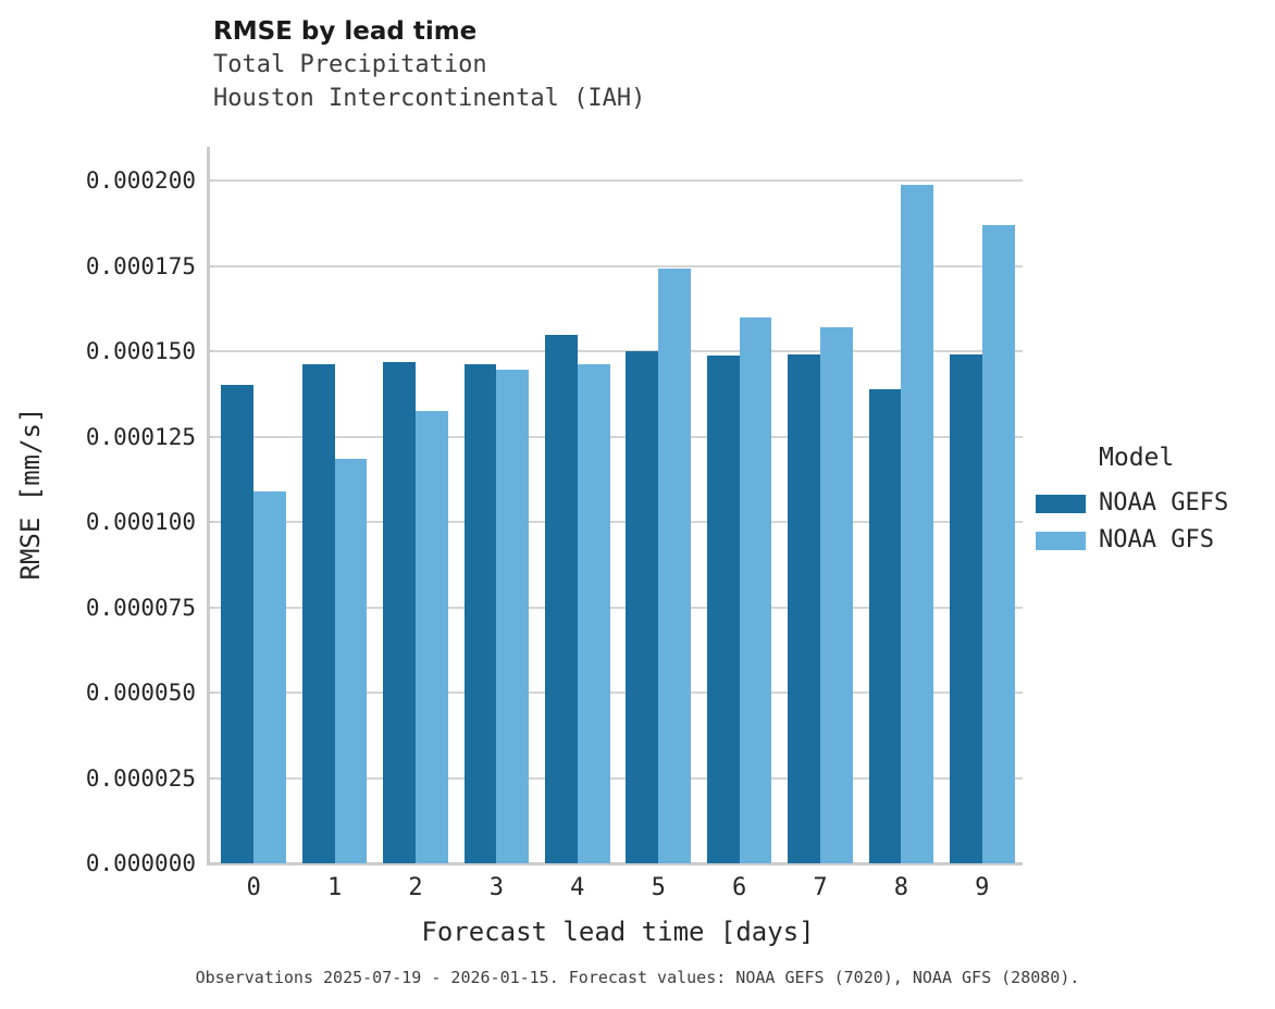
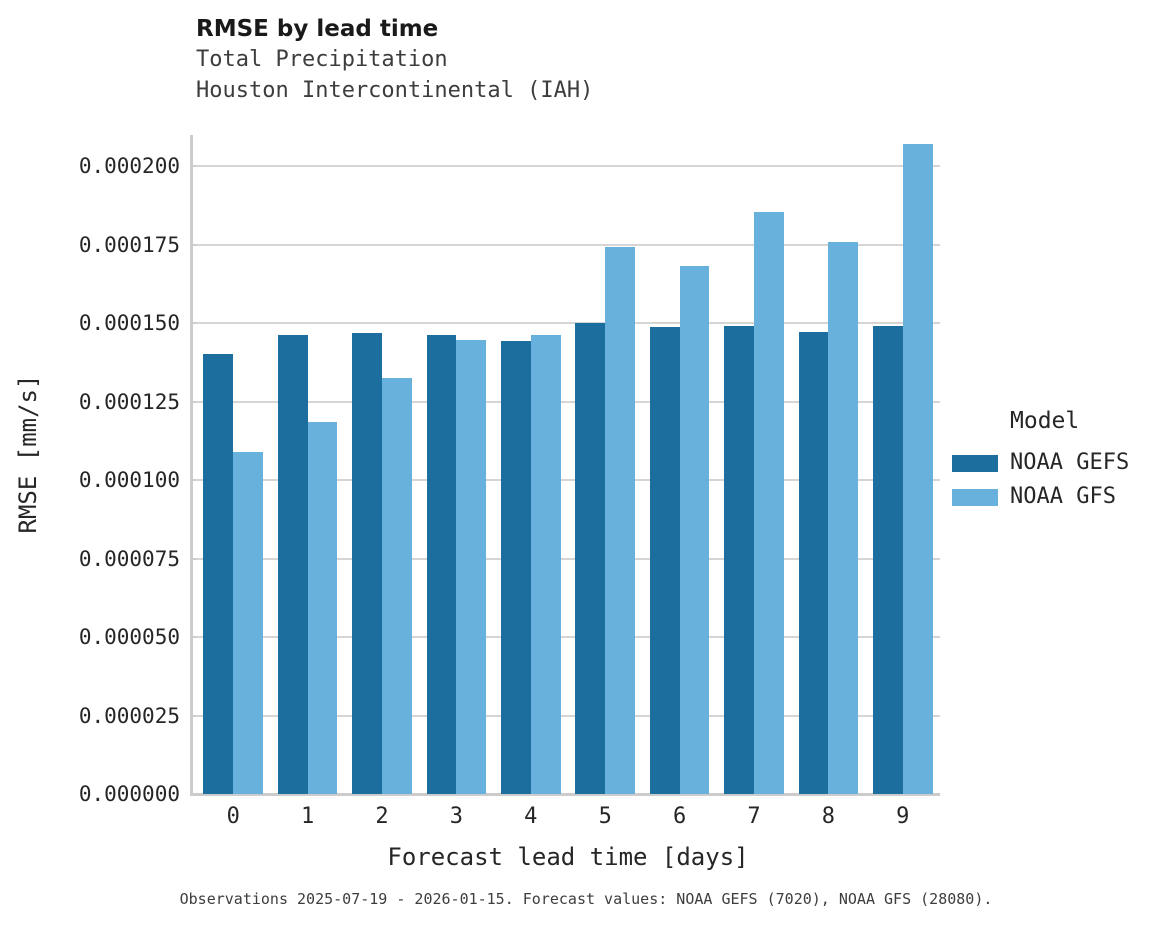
NOAA GEFS/4: 0.000155 -> 0.000144
NOAA GFS/6: 0.000160 -> 0.000168
NOAA GFS/7: 0.000157 -> 0.000186
NOAA GEFS/8: 0.000139 -> 0.000147
NOAA GFS/8: 0.000199 -> 0.000176
NOAA GFS/9: 0.000187 -> 0.000207
